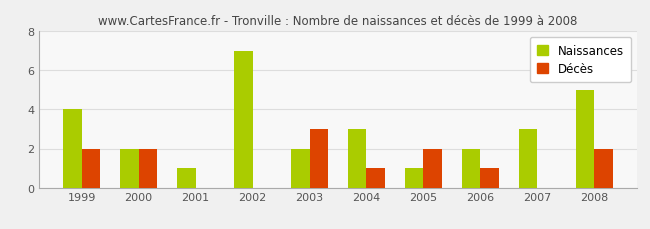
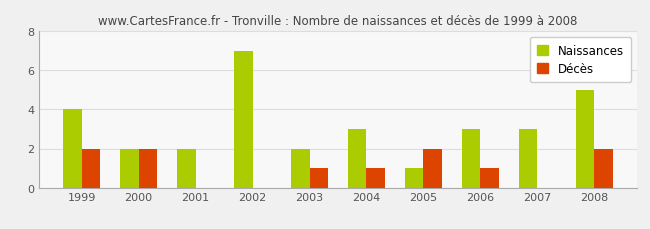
Naissances/2001: 1 -> 2
Décès/2003: 3 -> 1
Naissances/2006: 2 -> 3
